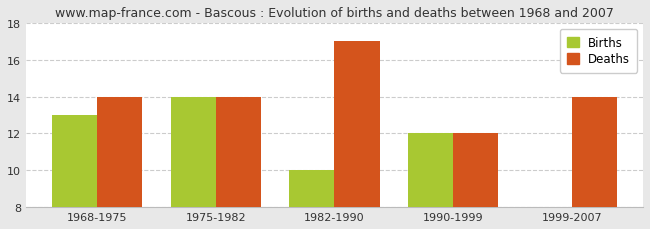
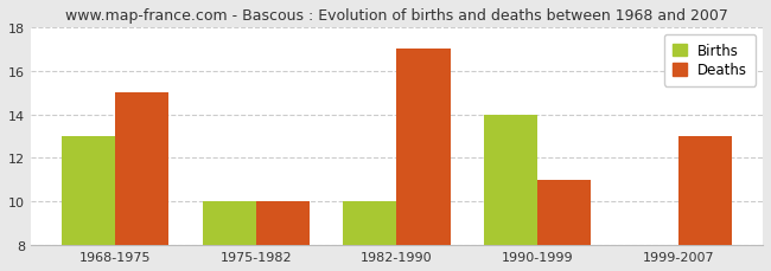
Deaths/1968-1975: 14 -> 15
Births/1975-1982: 14 -> 10
Deaths/1975-1982: 14 -> 10
Births/1990-1999: 12 -> 14
Deaths/1990-1999: 12 -> 11
Deaths/1999-2007: 14 -> 13
